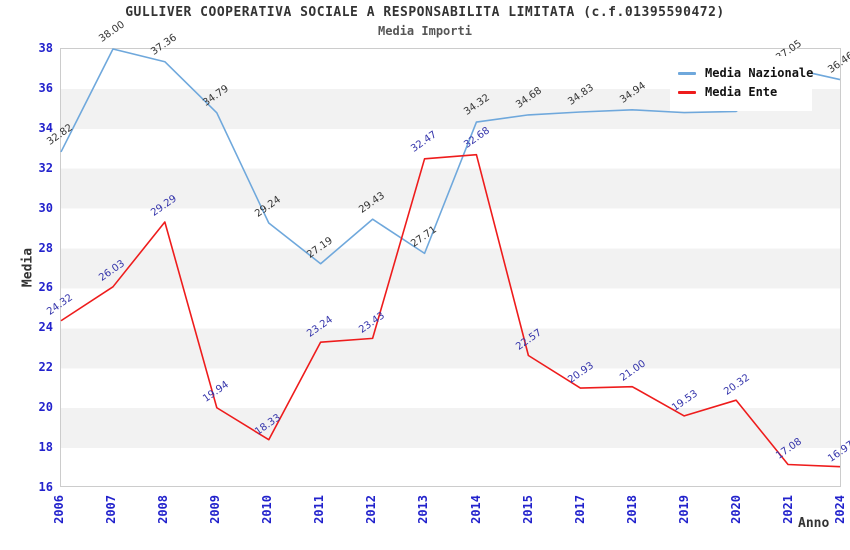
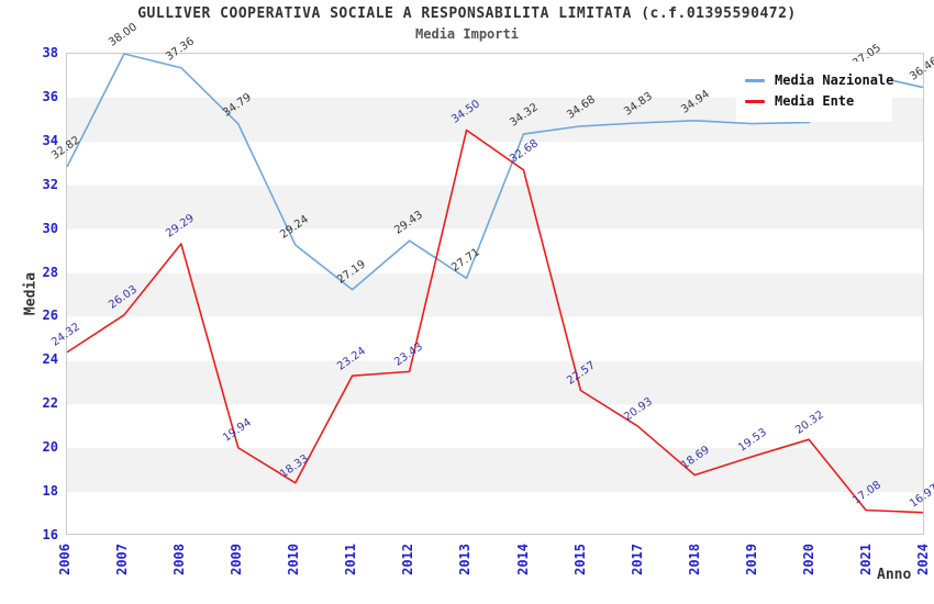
Media Ente/2013: 32.47 -> 34.50
Media Ente/2018: 21.00 -> 18.69
